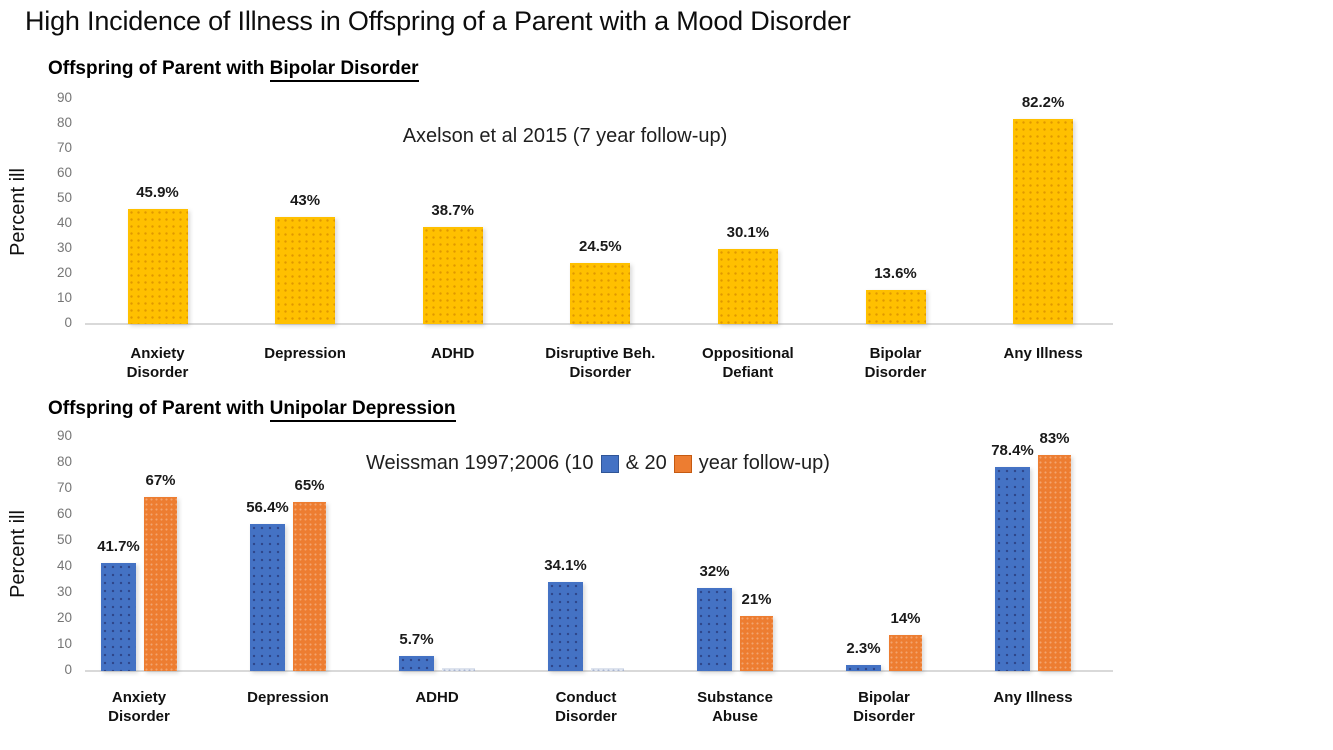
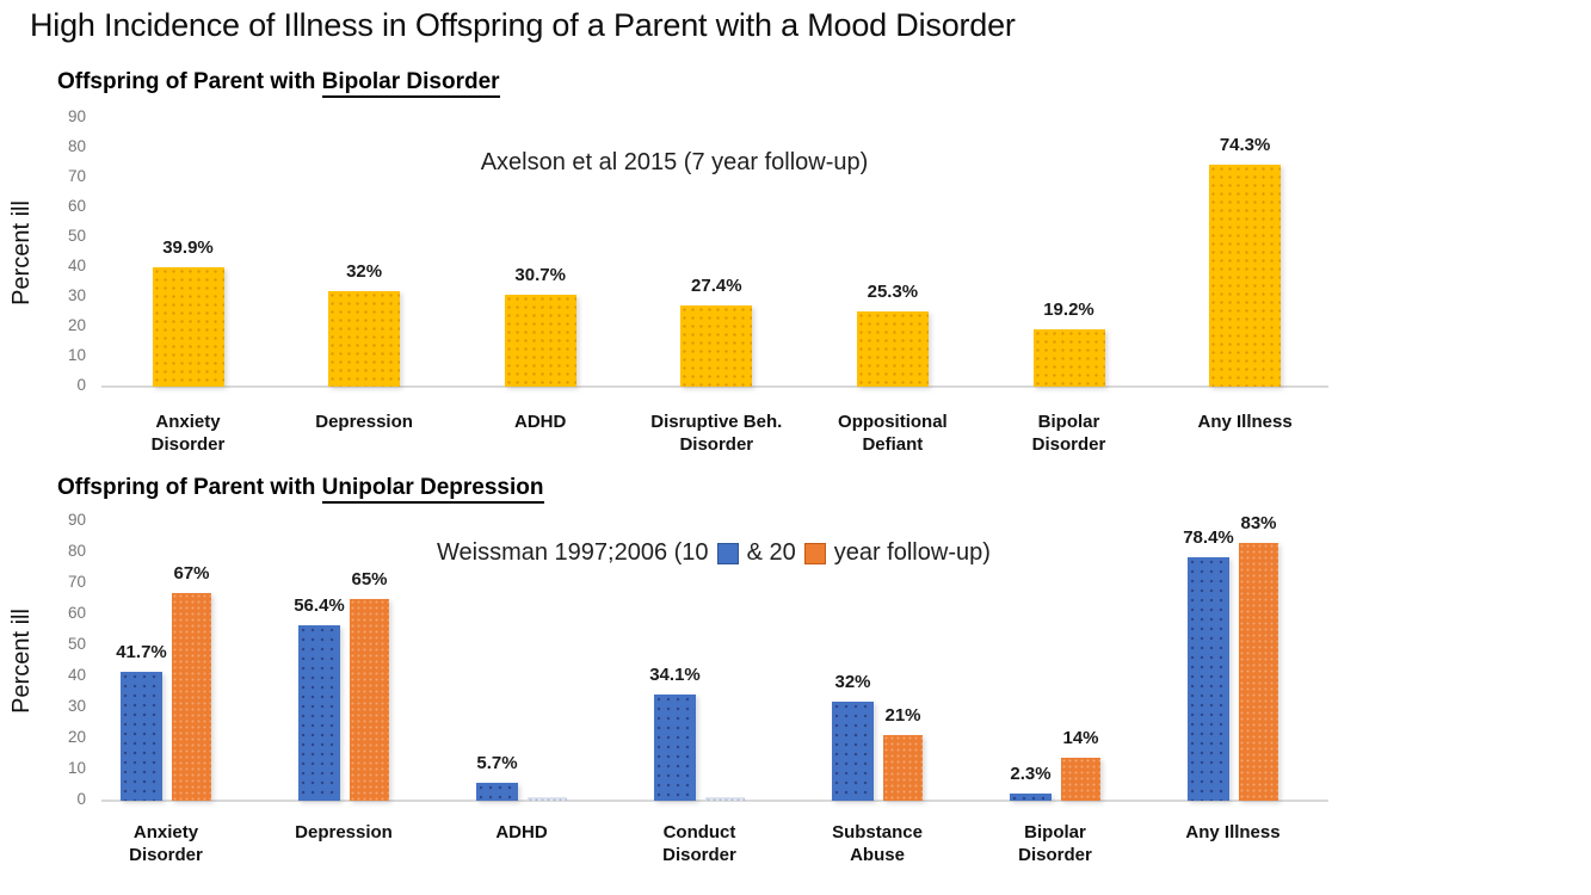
Offspring of Parent with Bipolar Disorder/Anxiety Disorder: 45.9% -> 39.9%
Offspring of Parent with Bipolar Disorder/Depression: 43% -> 32%
Offspring of Parent with Bipolar Disorder/ADHD: 38.7% -> 30.7%
Offspring of Parent with Bipolar Disorder/Disruptive Beh. Disorder: 24.5% -> 27.4%
Offspring of Parent with Bipolar Disorder/Oppositional Defiant: 30.1% -> 25.3%
Offspring of Parent with Bipolar Disorder/Bipolar Disorder: 13.6% -> 19.2%
Offspring of Parent with Bipolar Disorder/Any Illness: 82.2% -> 74.3%
